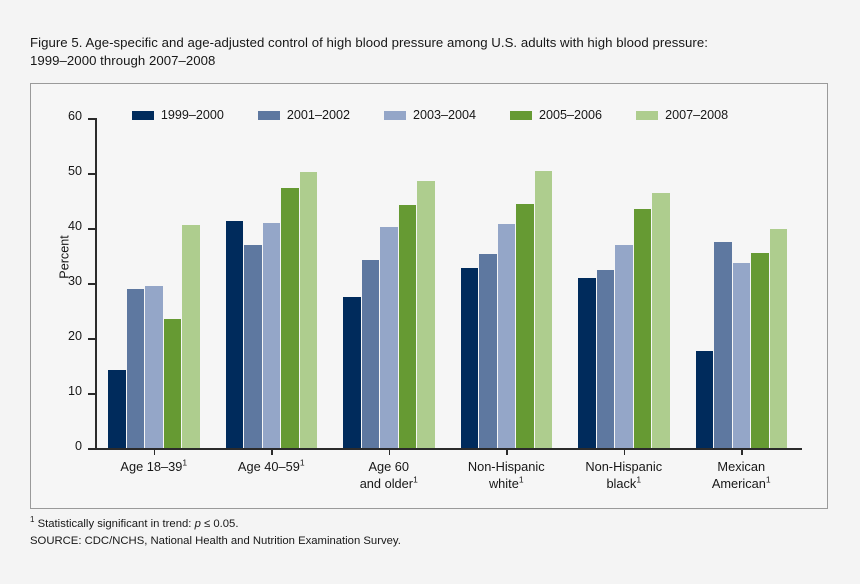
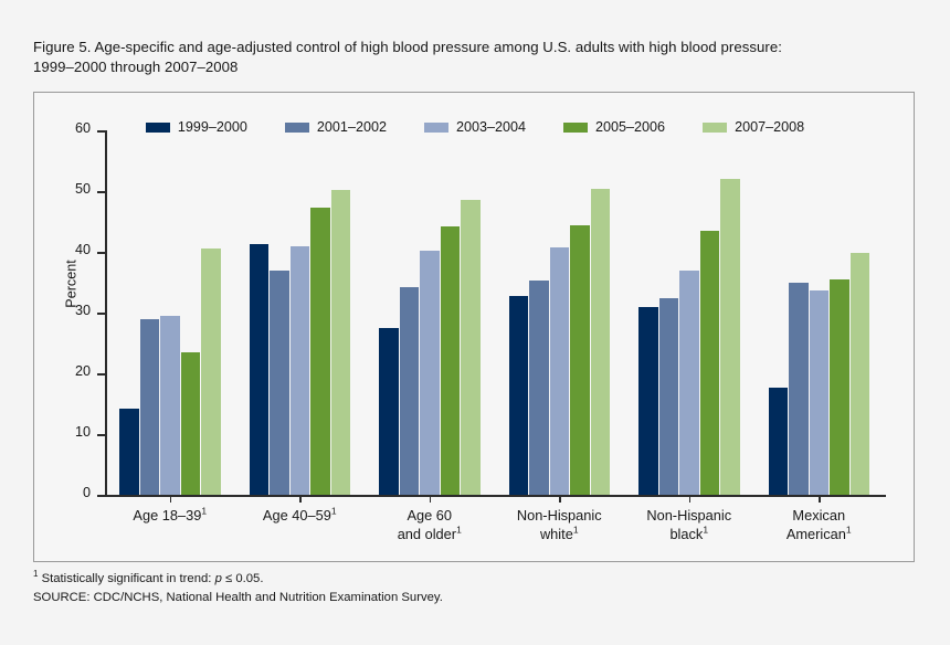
2007–2008/Non-Hispanic black: 46 -> 52
2001–2002/Mexican American: 38 -> 35
